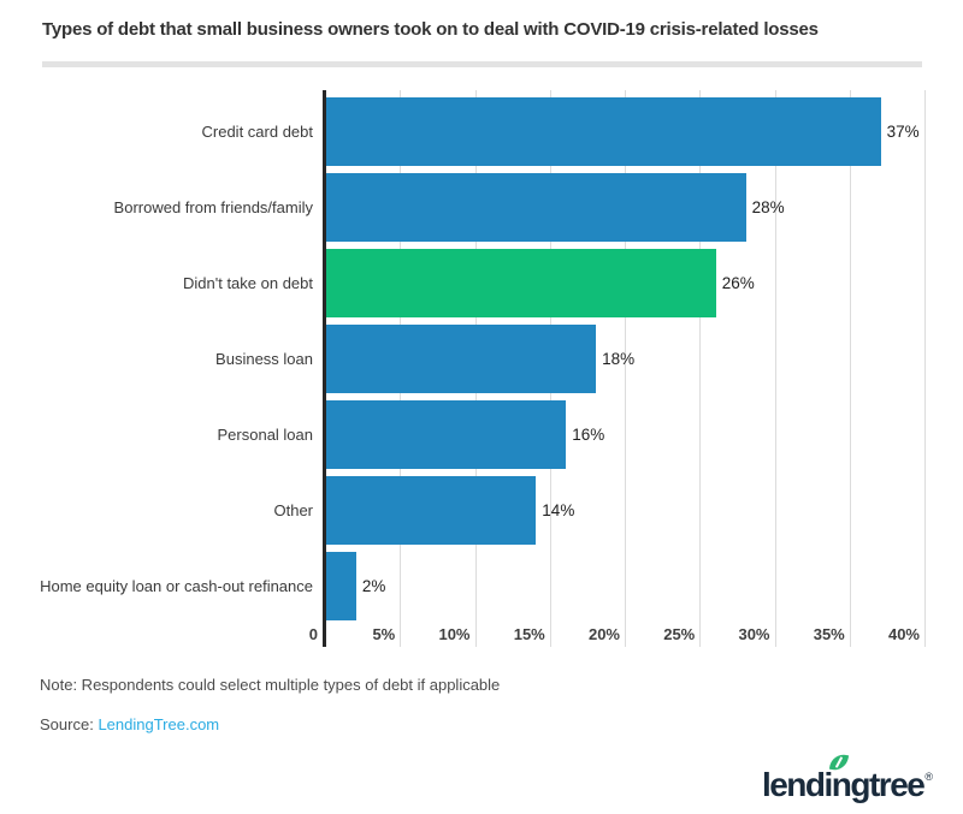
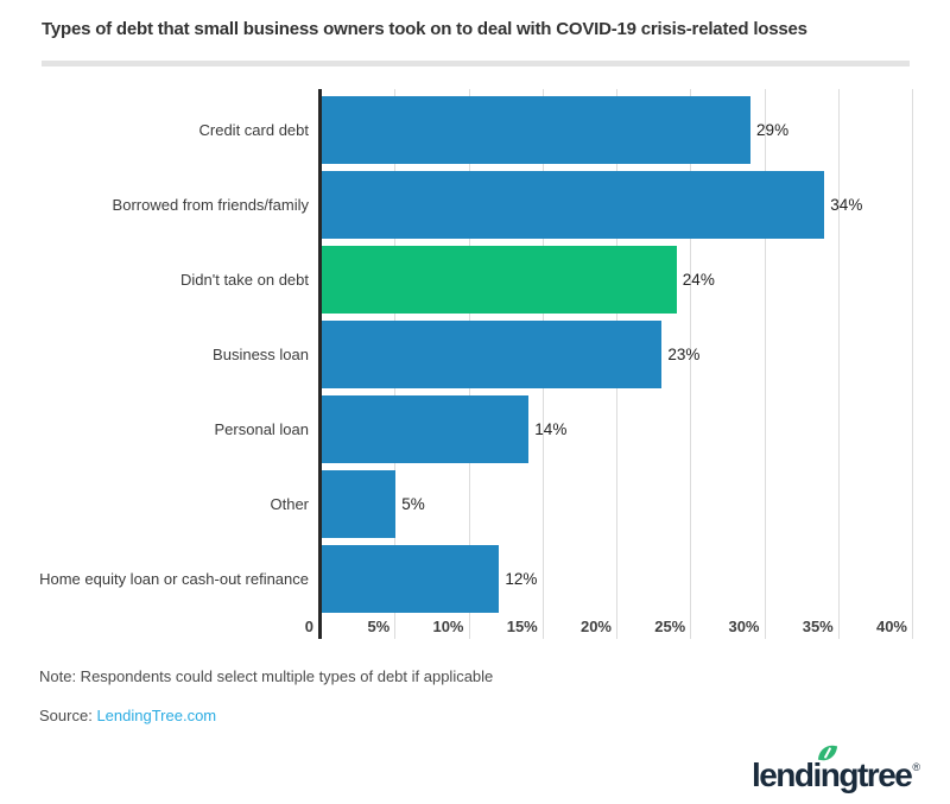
Credit card debt: 37% -> 29%
Borrowed from friends/family: 28% -> 34%
Didn't take on debt: 26% -> 24%
Business loan: 18% -> 23%
Personal loan: 16% -> 14%
Other: 14% -> 5%
Home equity loan or cash-out refinance: 2% -> 12%
